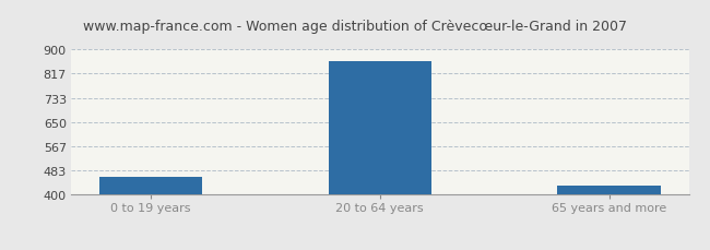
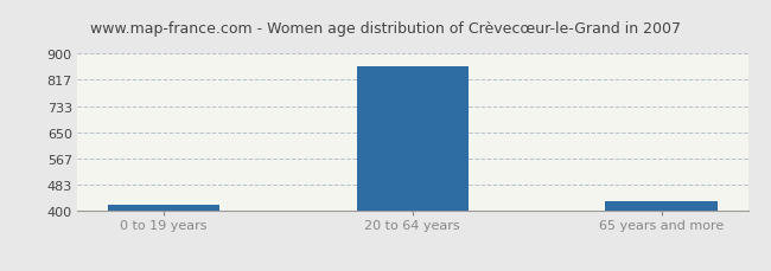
0 to 19 years: 460 -> 420
